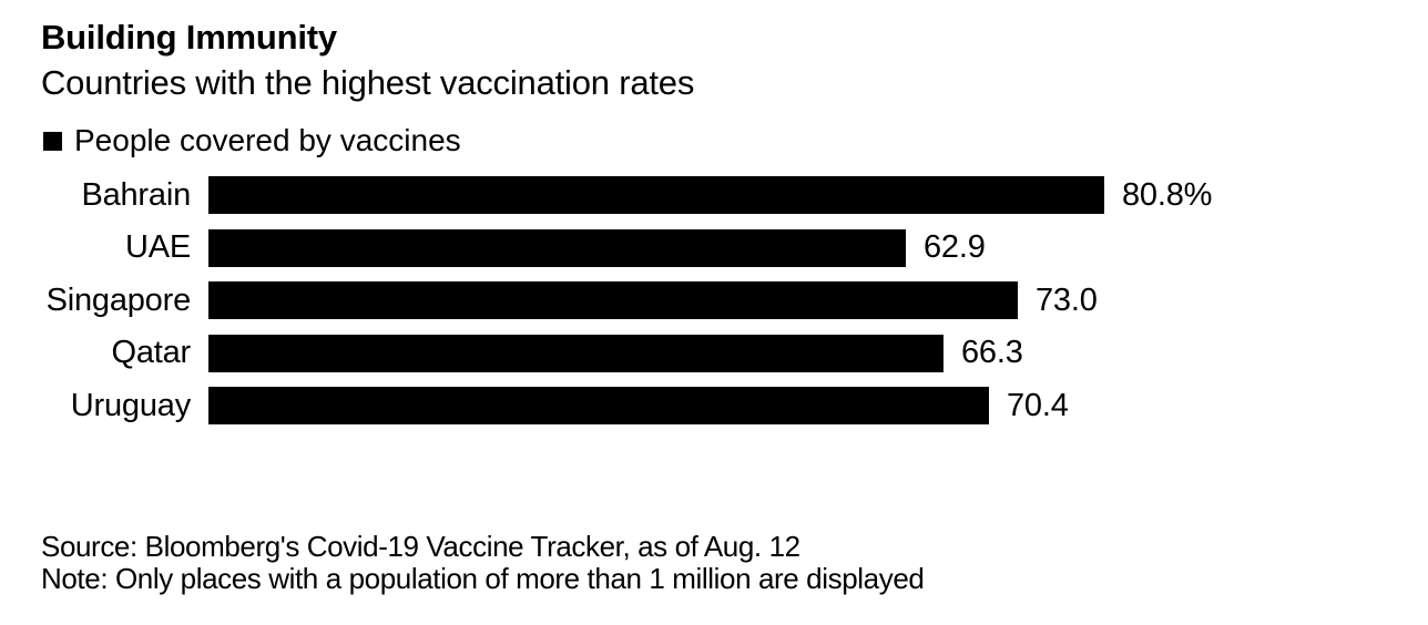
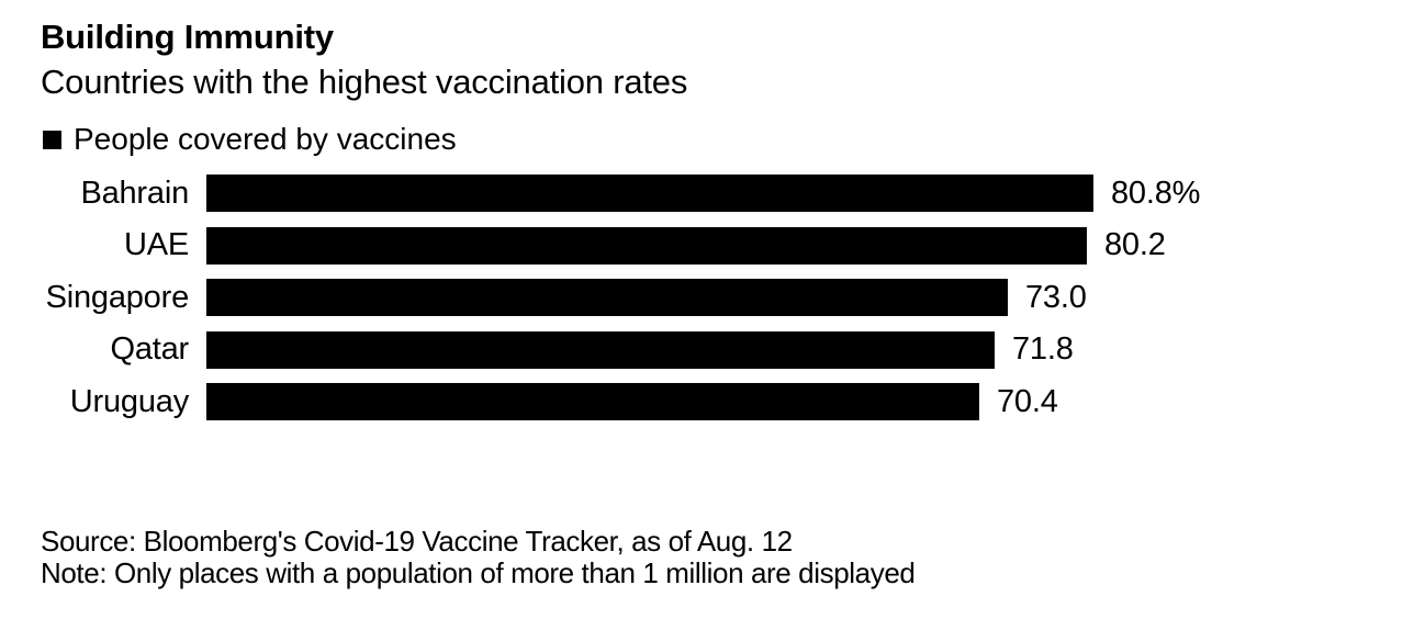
UAE: 62.9 -> 80.2
Qatar: 66.3 -> 71.8
